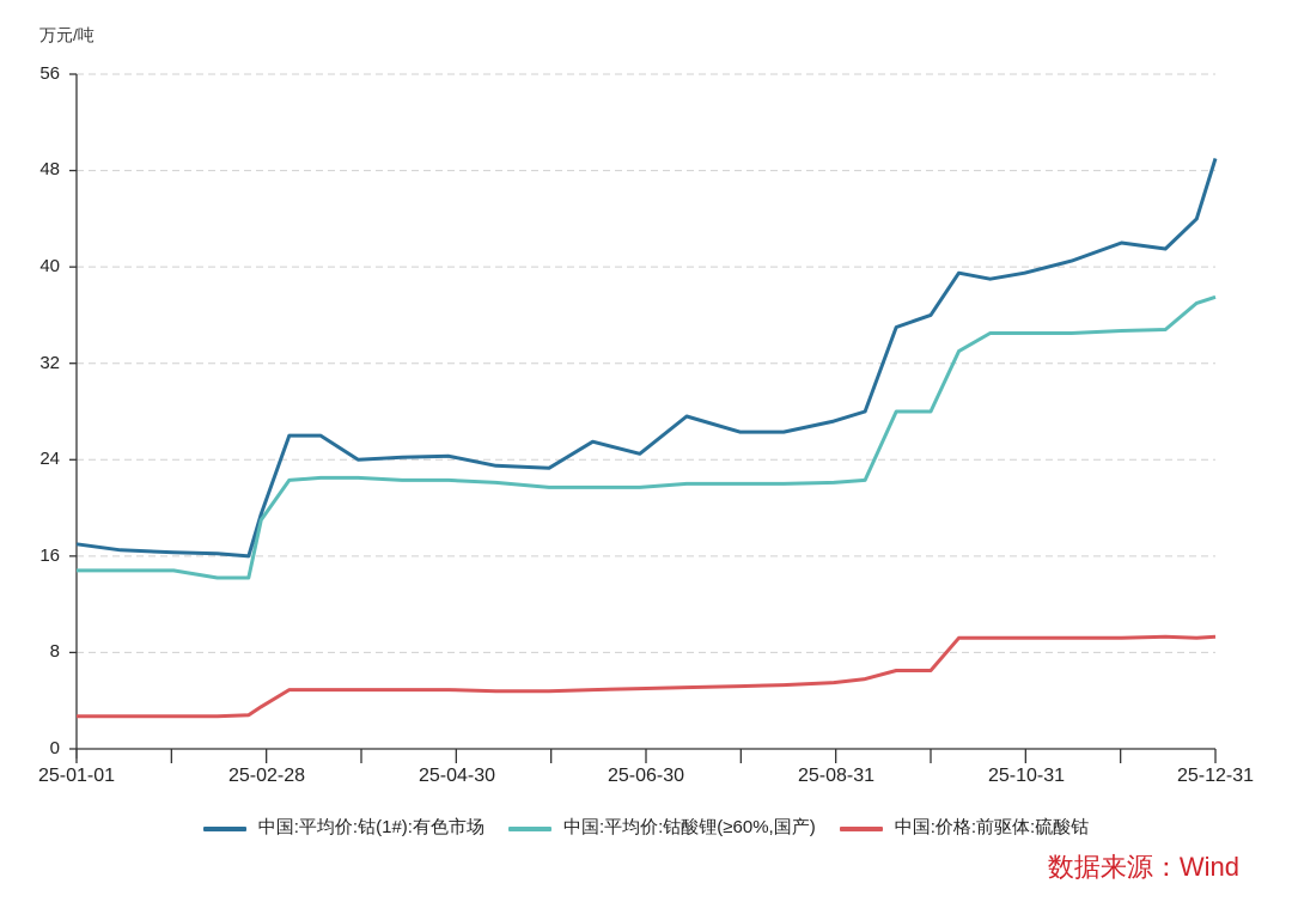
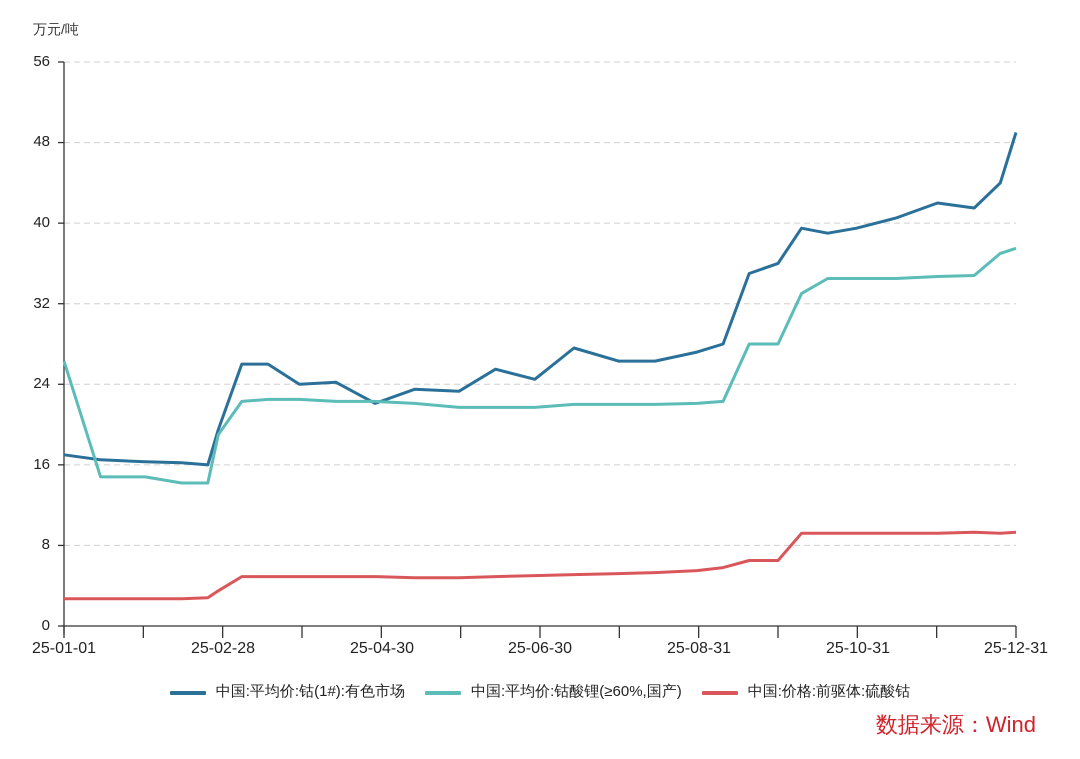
中国:平均价:钴酸锂(≥60%,国产)/25-01-01: 14.8 -> 26.3
中国:平均价:钴(1#):有色市场/25-04-30: 24.3 -> 22.1
